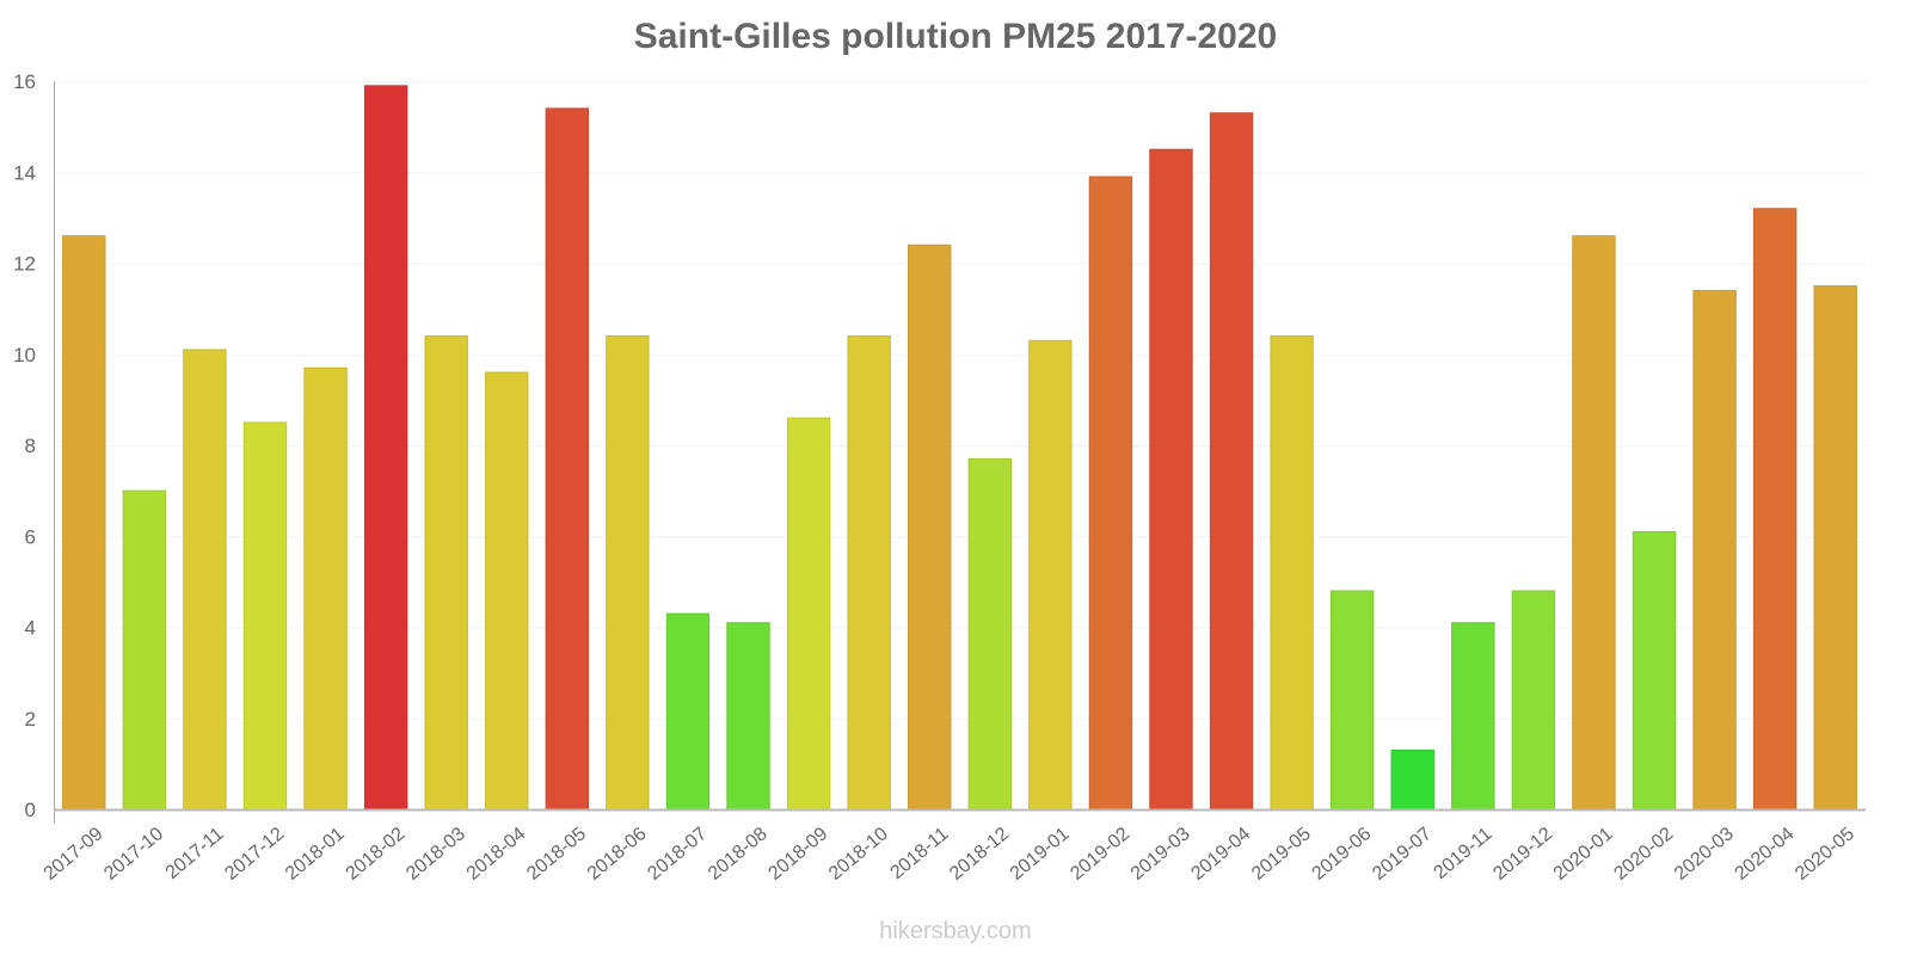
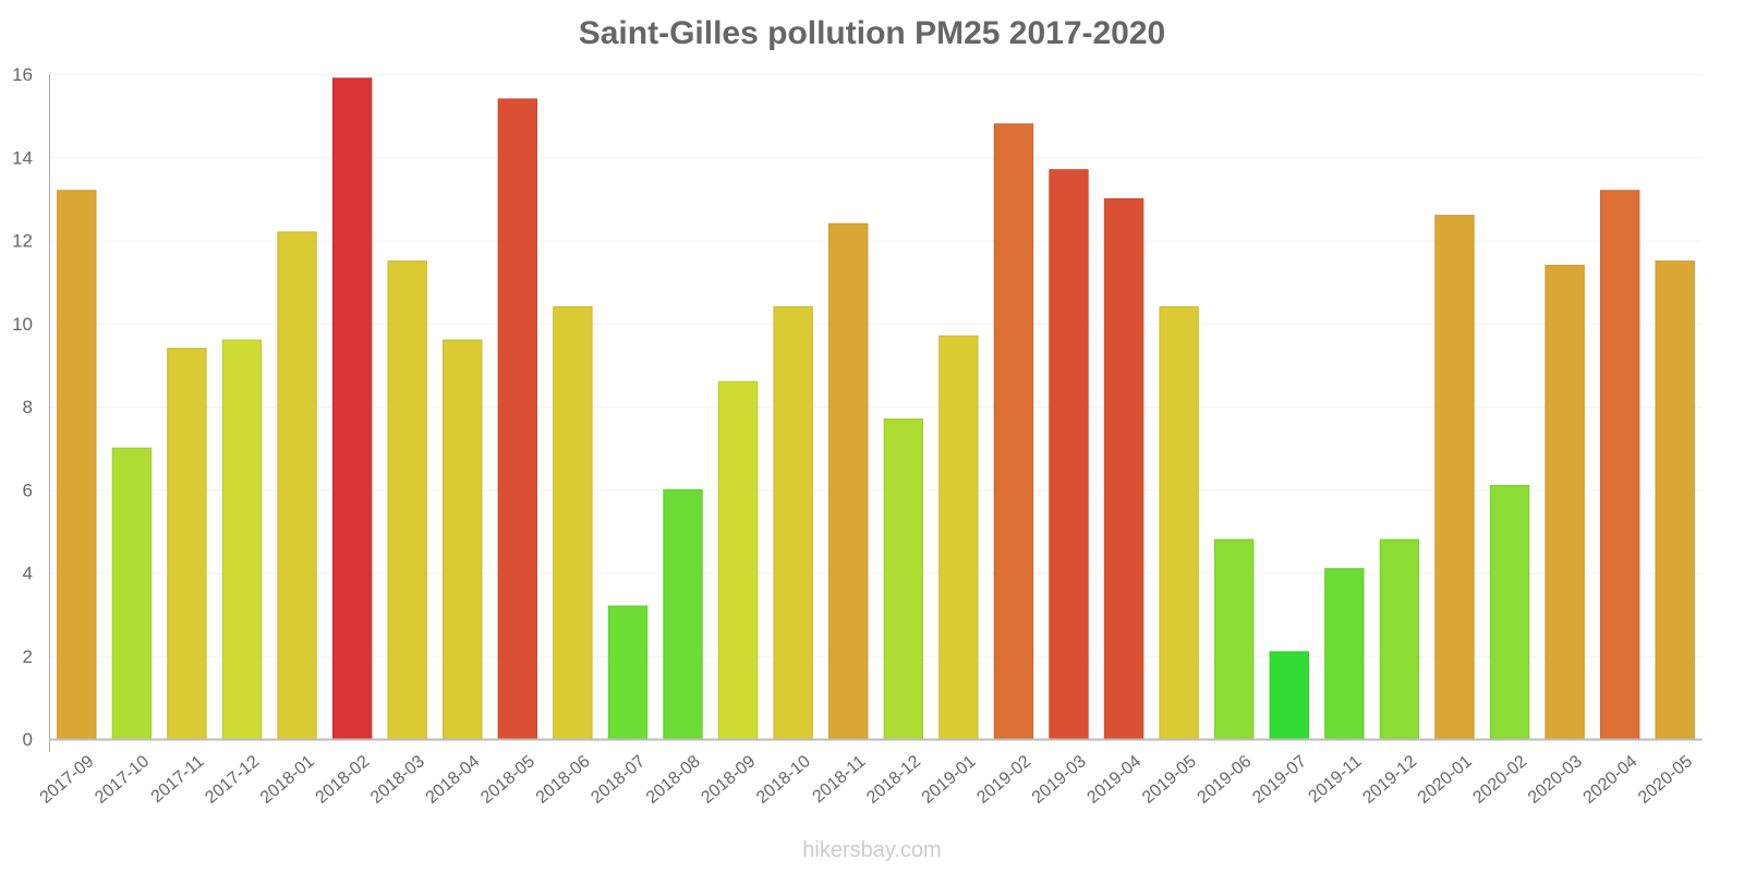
2017-09: 12.6 -> 13.2
2017-11: 10.1 -> 9.4
2017-12: 8.5 -> 9.6
2018-01: 9.7 -> 12.2
2018-03: 10.4 -> 11.5
2018-07: 4.3 -> 3.2
2018-08: 4.1 -> 6.0
2019-01: 10.3 -> 9.7
2019-02: 13.9 -> 14.8
2019-03: 14.5 -> 13.7
2019-04: 15.3 -> 13.0
2019-07: 1.3 -> 2.1
